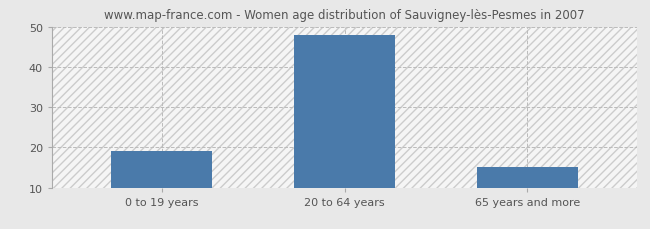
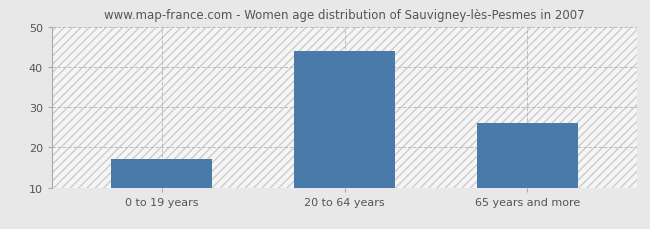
0 to 19 years: 19 -> 17
20 to 64 years: 48 -> 44
65 years and more: 15 -> 26
